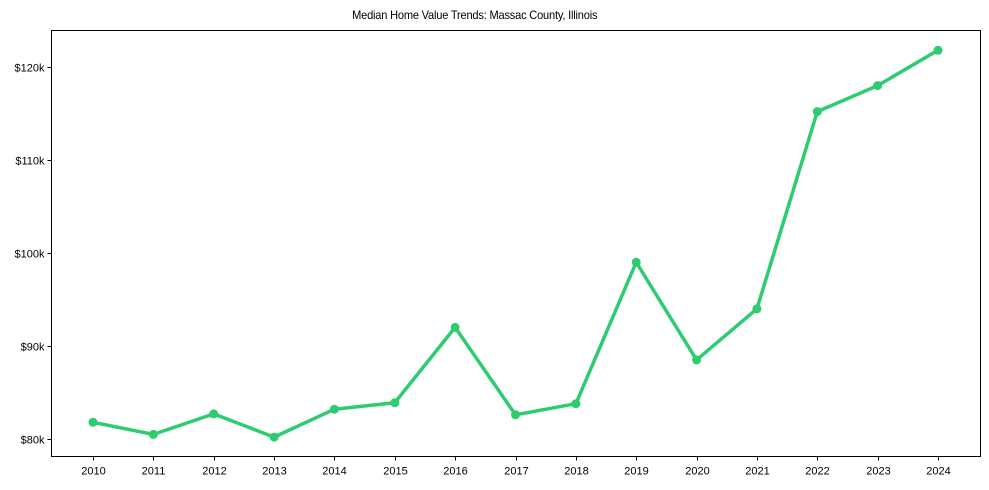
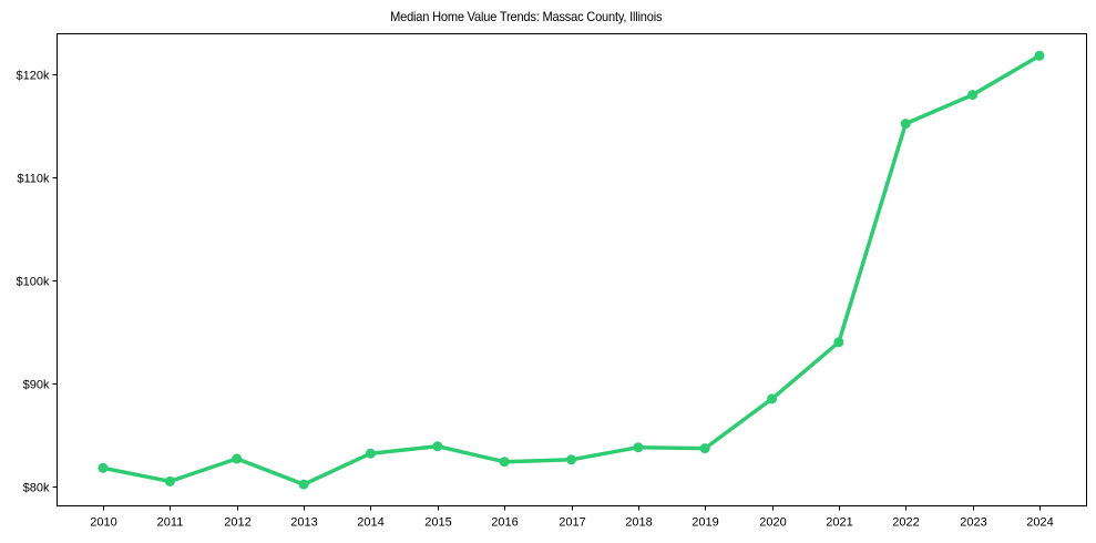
2016: $92k -> $82k
2019: $99k -> $84k
